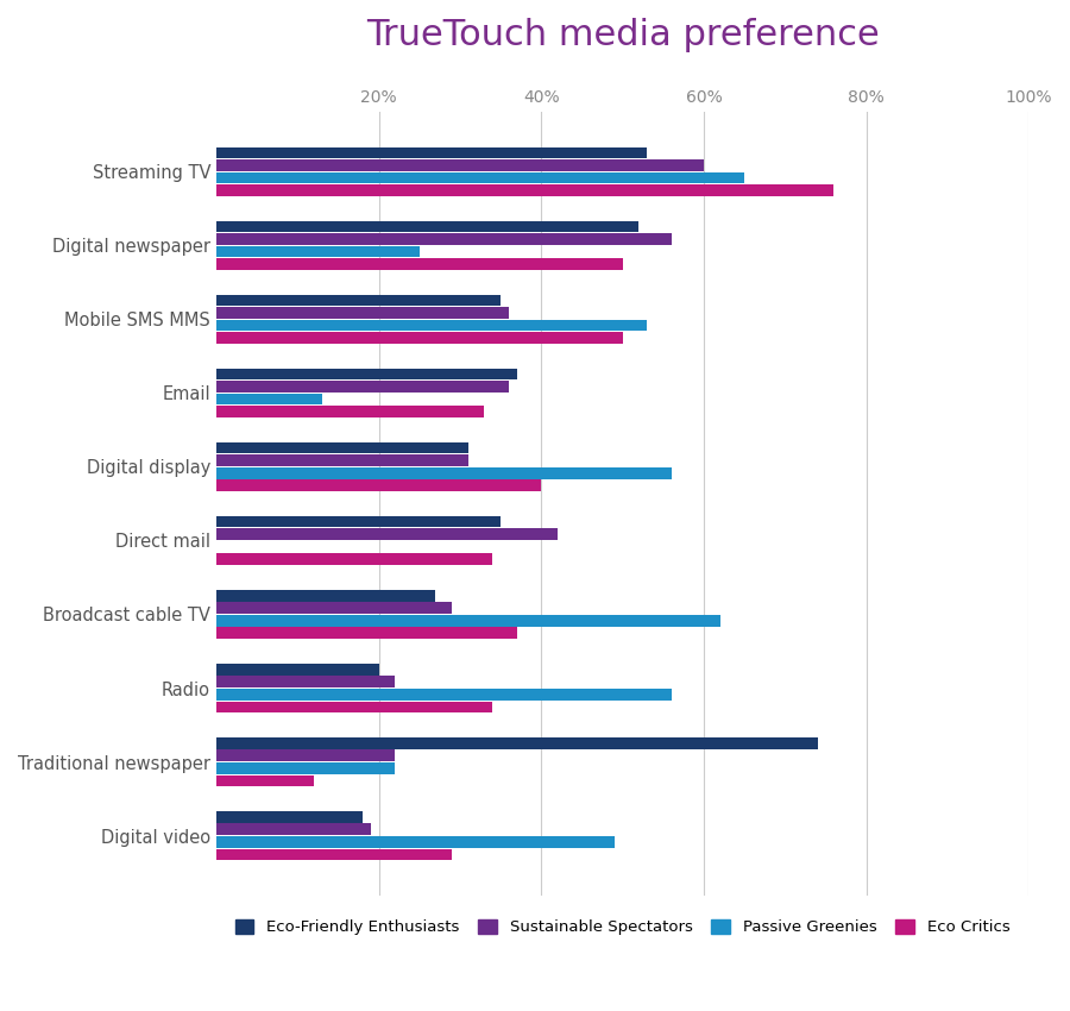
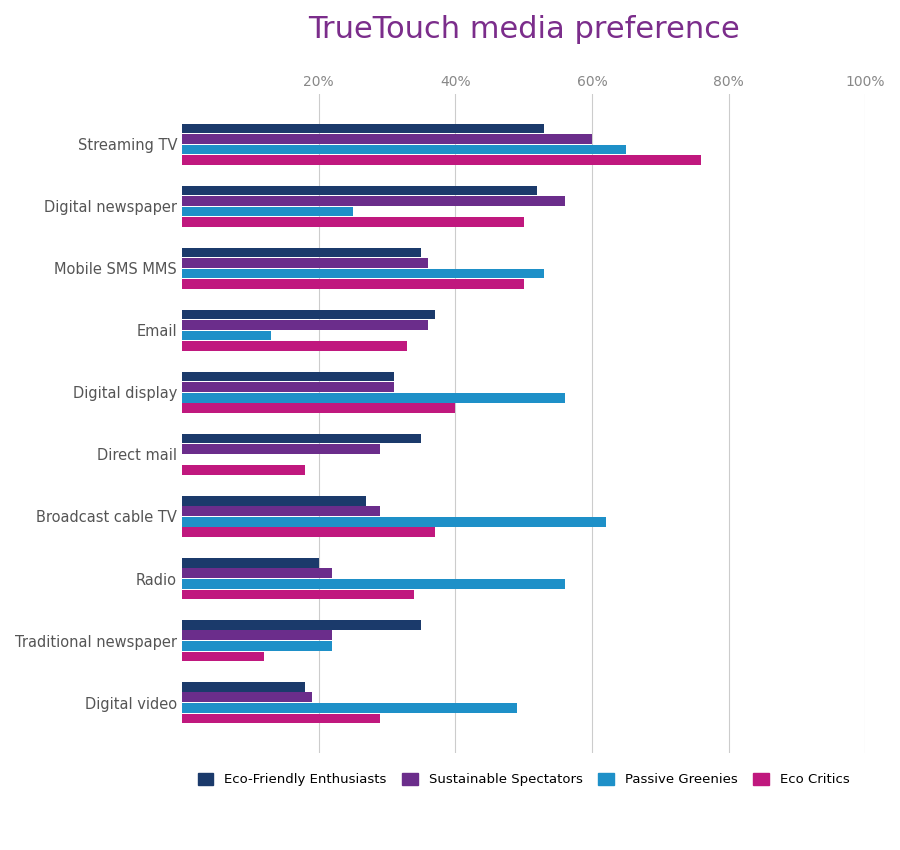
Sustainable Spectators/Direct mail: 42% -> 29%
Eco Critics/Direct mail: 34% -> 18%
Eco-Friendly Enthusiasts/Traditional newspaper: 74% -> 35%
